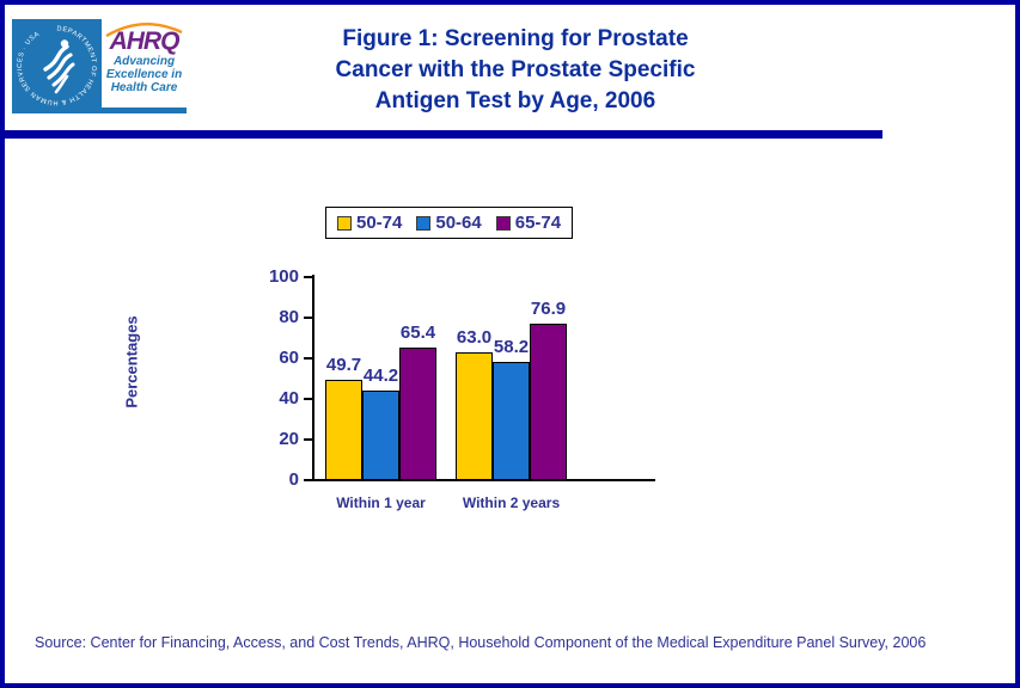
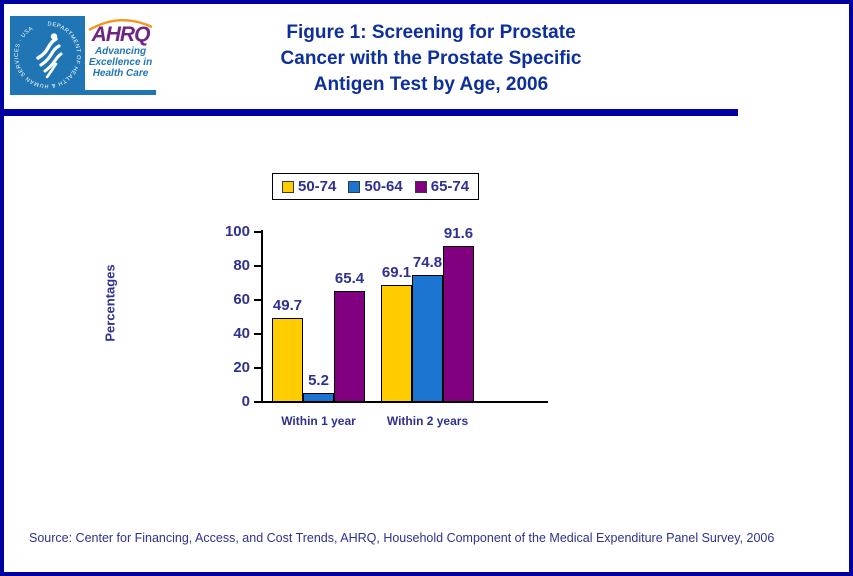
50-64/Within 1 year: 44.2 -> 5.2
50-74/Within 2 years: 63.0 -> 69.1
50-64/Within 2 years: 58.2 -> 74.8
65-74/Within 2 years: 76.9 -> 91.6
